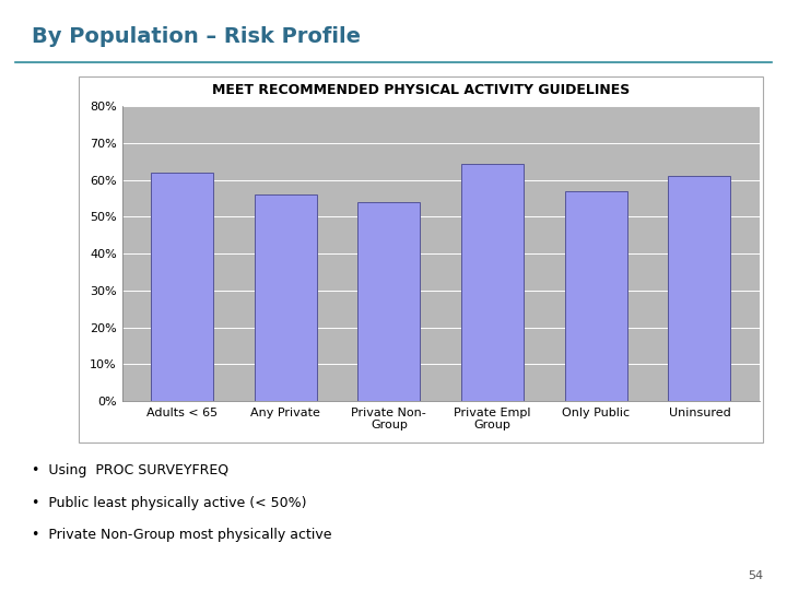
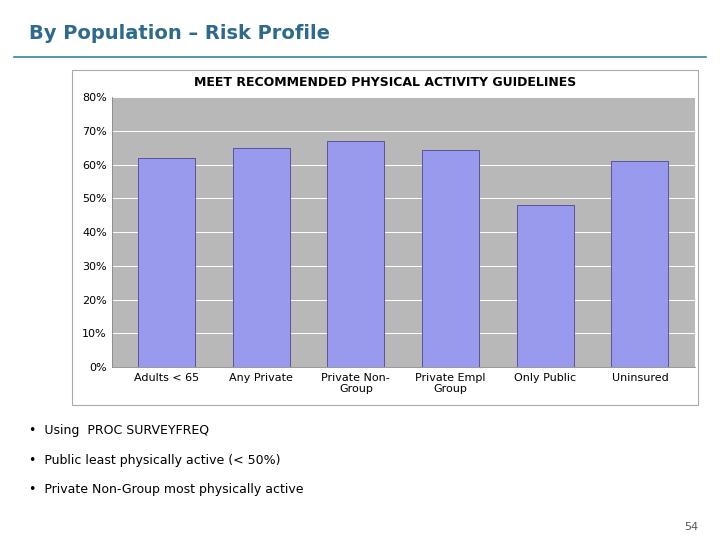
Any Private: 56.0% -> 65.0%
Private Non- Group: 54.0% -> 67.0%
Only Public: 57.0% -> 48.0%
